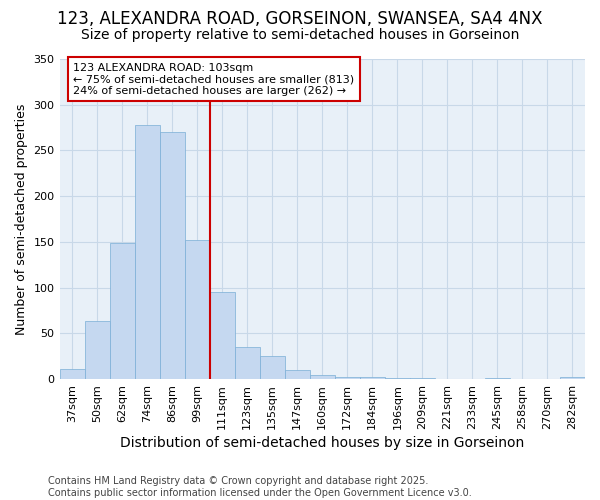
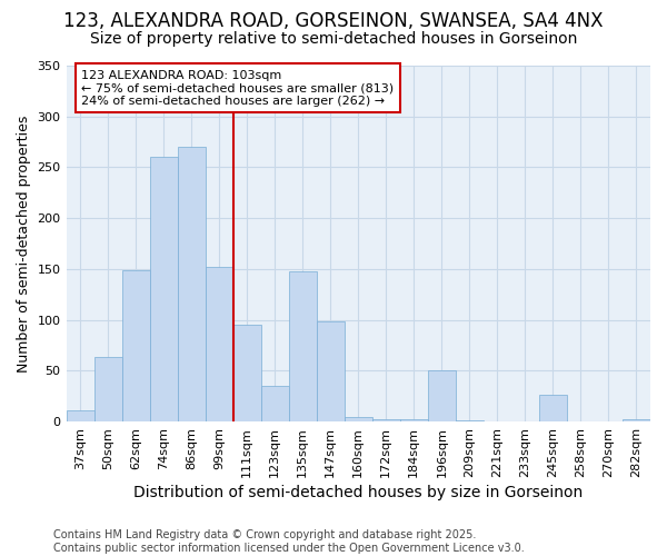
74sqm: 278 -> 260
135sqm: 25 -> 148
147sqm: 10 -> 98
196sqm: 1 -> 50
245sqm: 1 -> 26
